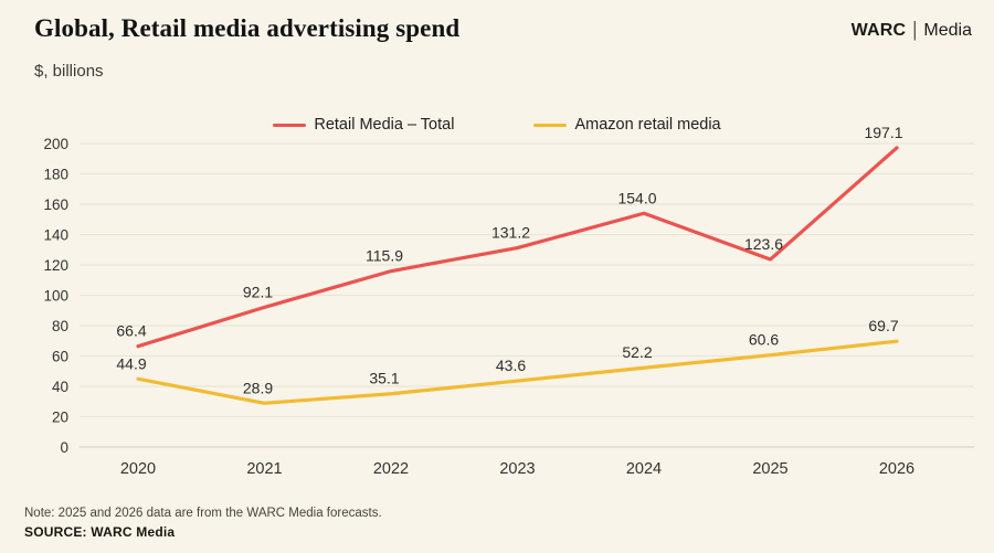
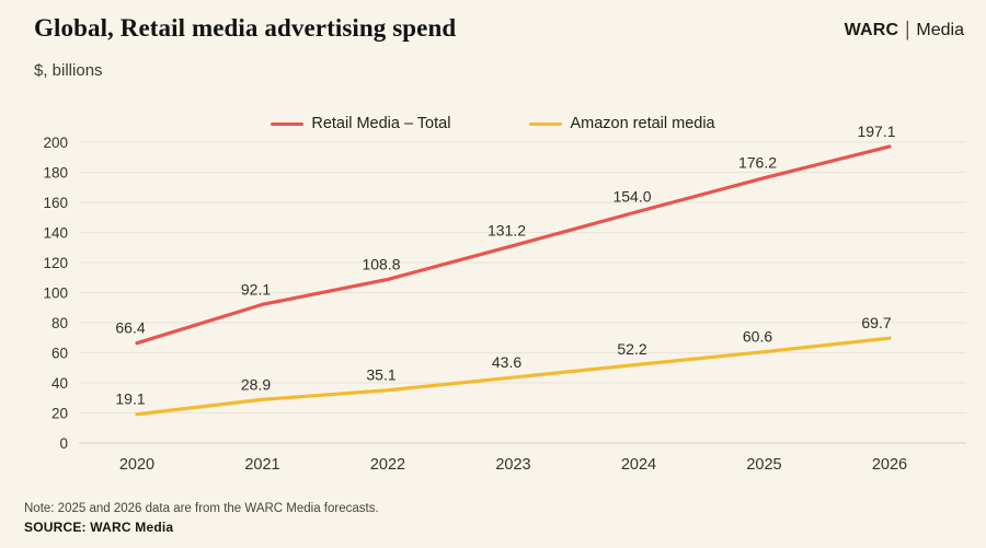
Amazon retail media/2020: 44.9 -> 19.1
Retail Media – Total/2022: 115.9 -> 108.8
Retail Media – Total/2025: 123.6 -> 176.2
